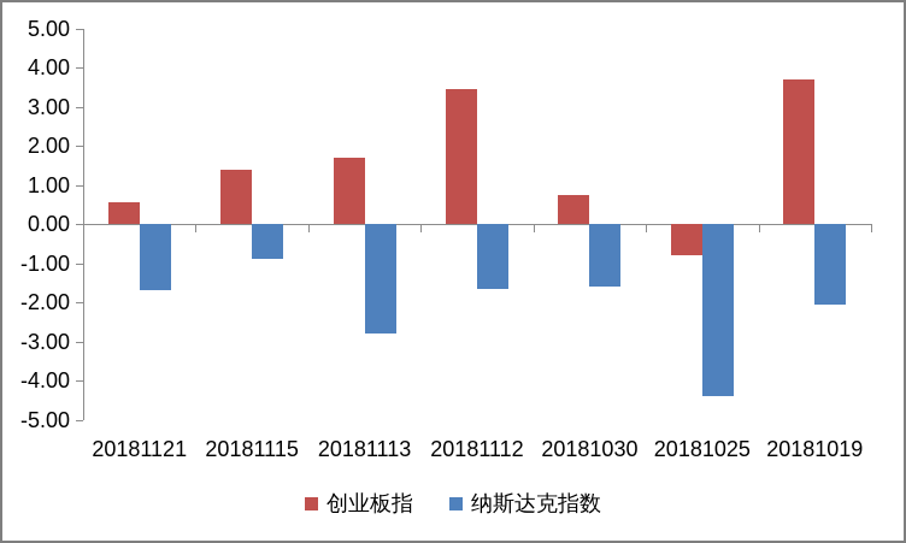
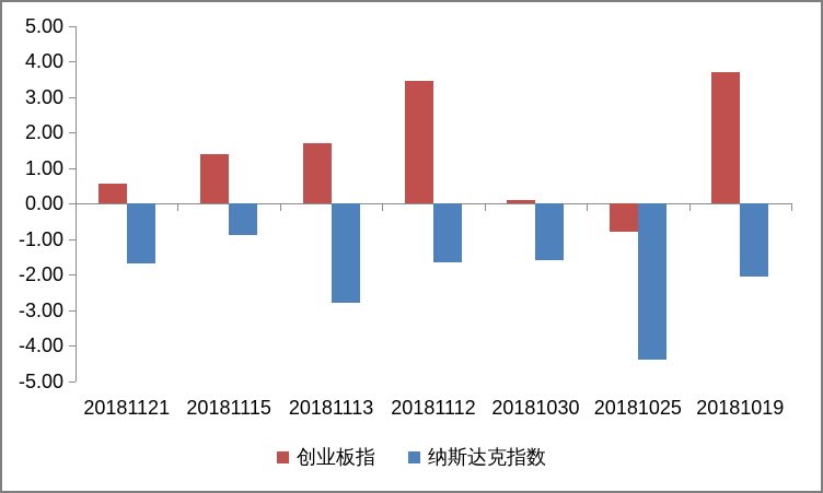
创业板指/20181030: 0.8 -> 0.1
